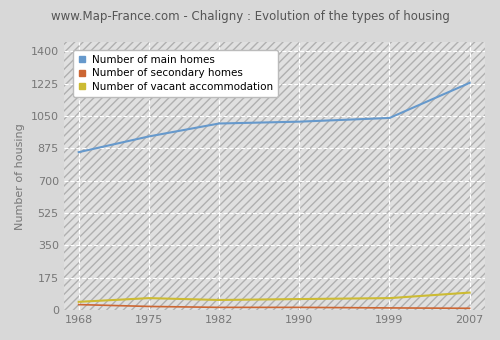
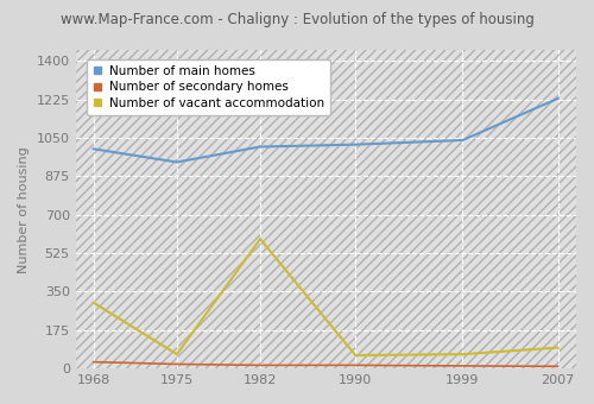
Number of main homes/1968: 860 -> 1000
Number of vacant accommodation/1968: 40 -> 300
Number of vacant accommodation/1982: 60 -> 590
